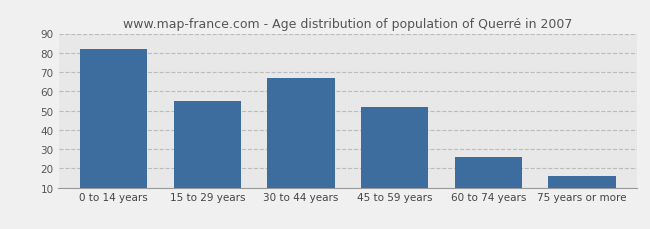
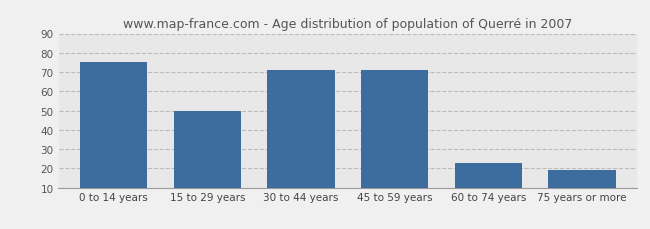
0 to 14 years: 82 -> 75
15 to 29 years: 55 -> 50
30 to 44 years: 67 -> 71
45 to 59 years: 52 -> 71
60 to 74 years: 26 -> 23
75 years or more: 16 -> 19
